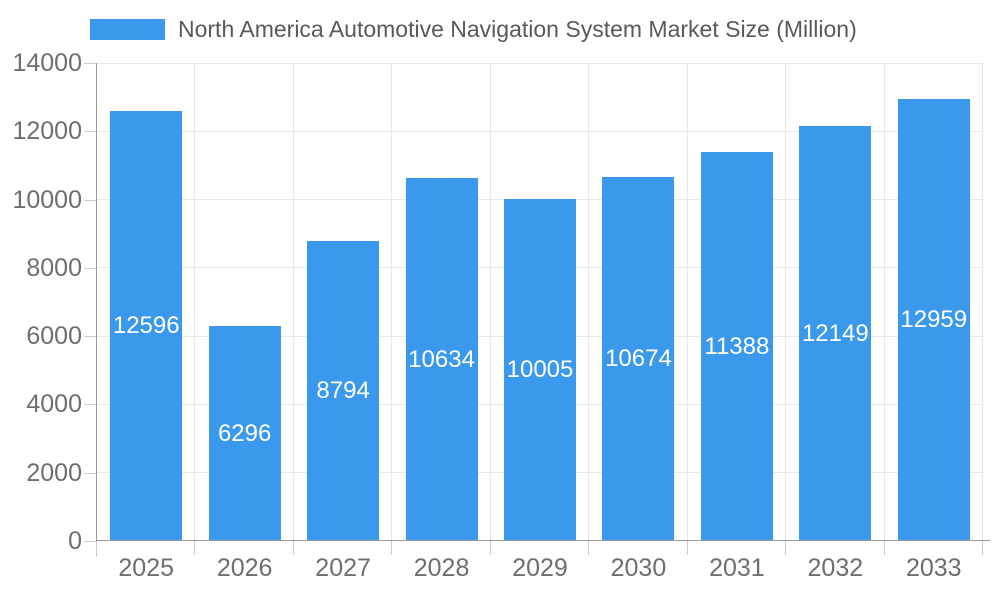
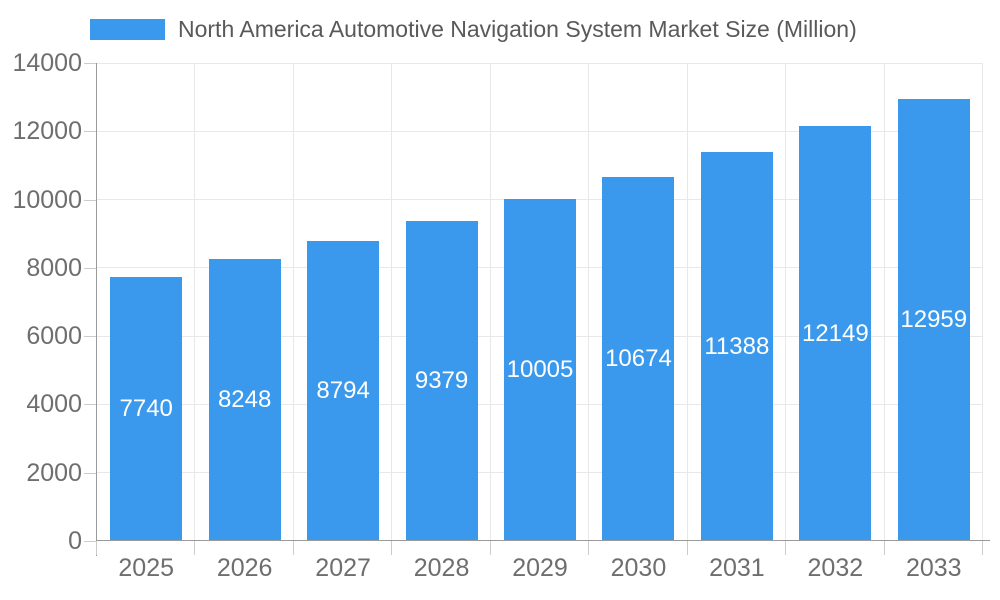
2025: 12596 -> 7740
2026: 6296 -> 8248
2028: 10634 -> 9379
